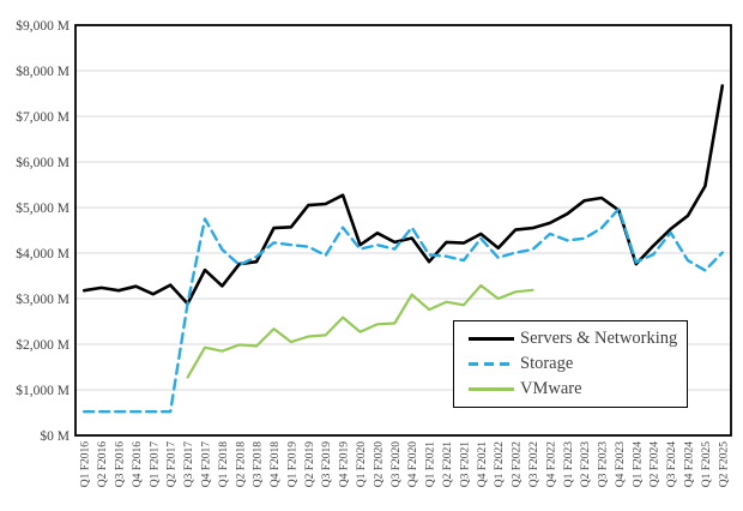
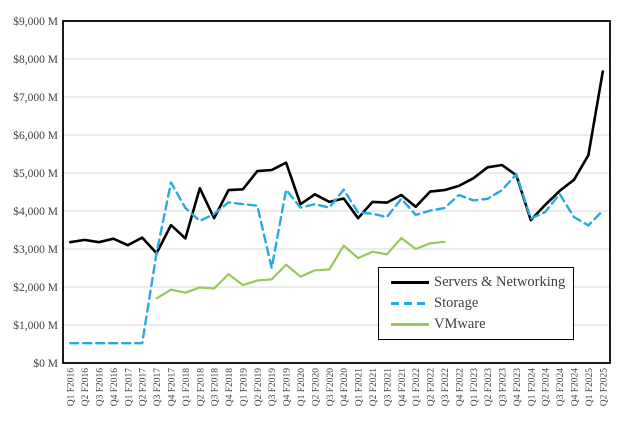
VMware/Q3 F2017: $1300M -> $1700M
Servers & Networking/Q2 F2018: $3800M -> $4600M
Storage/Q3 F2019: $4000M -> $2500M
